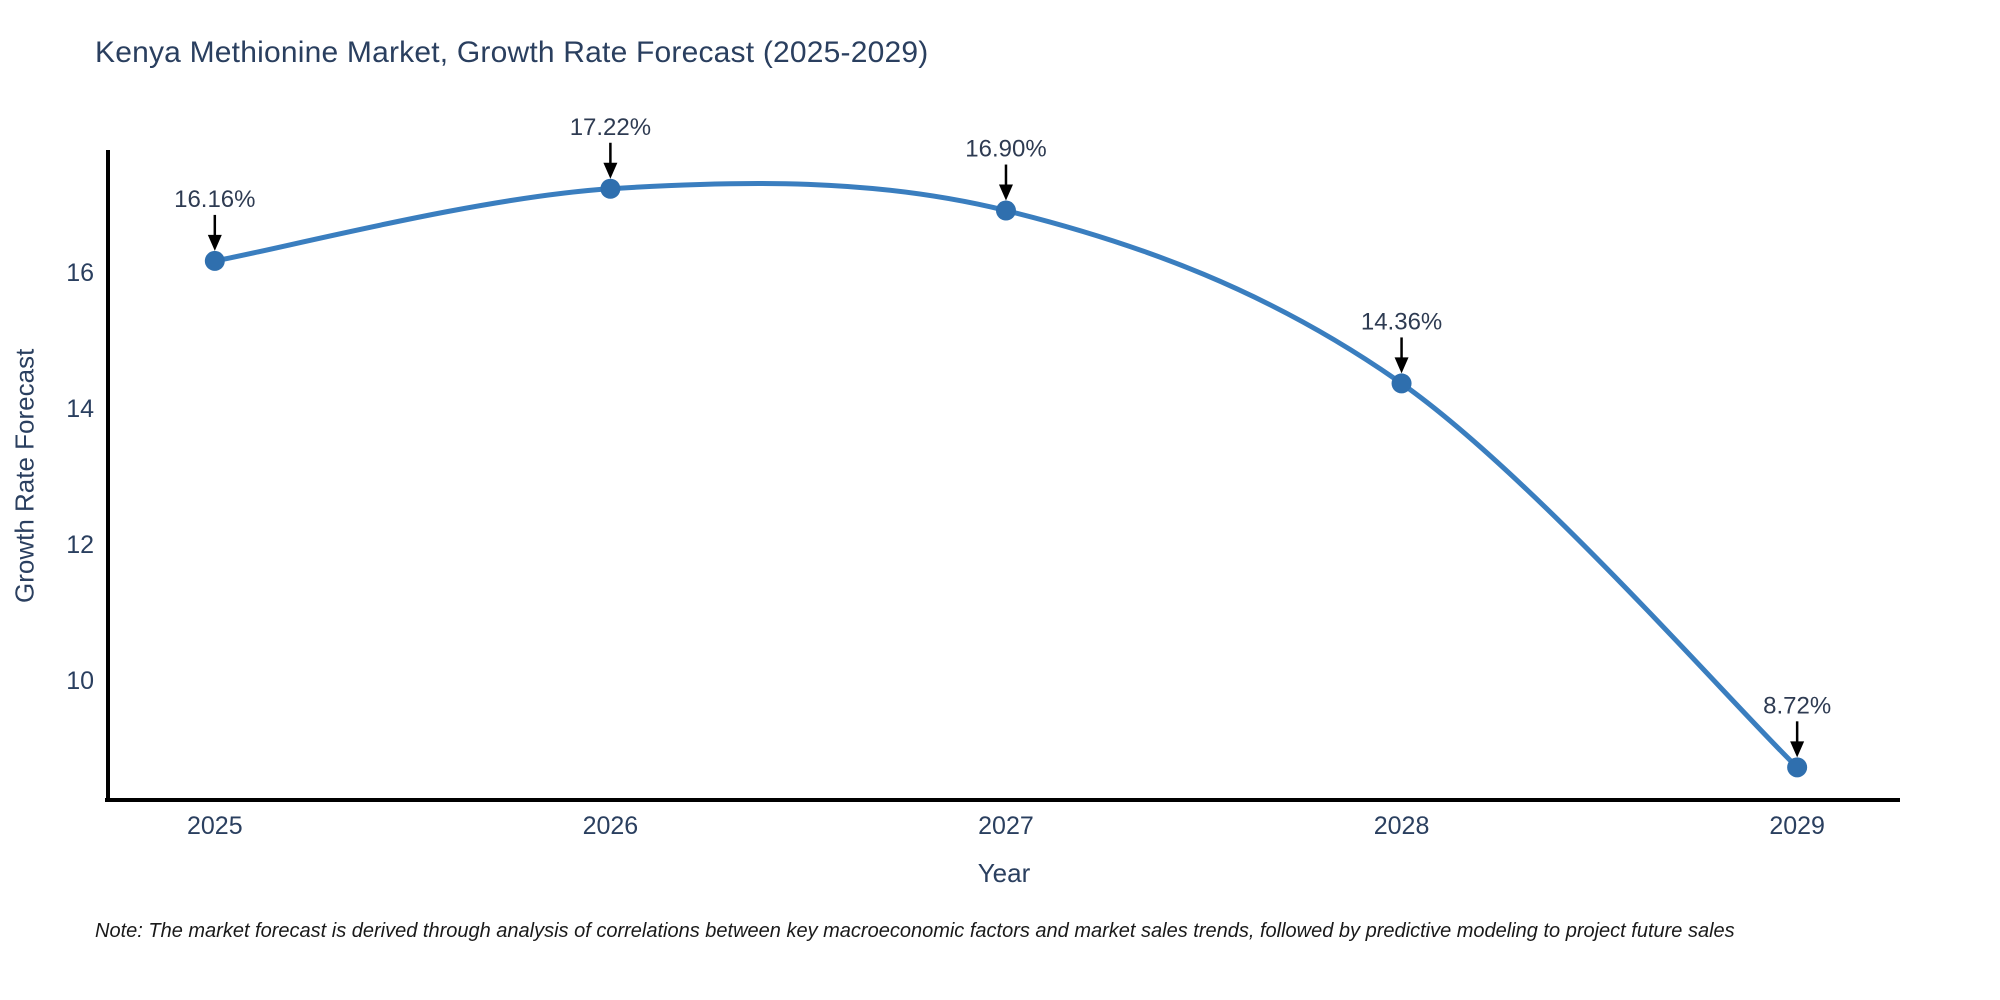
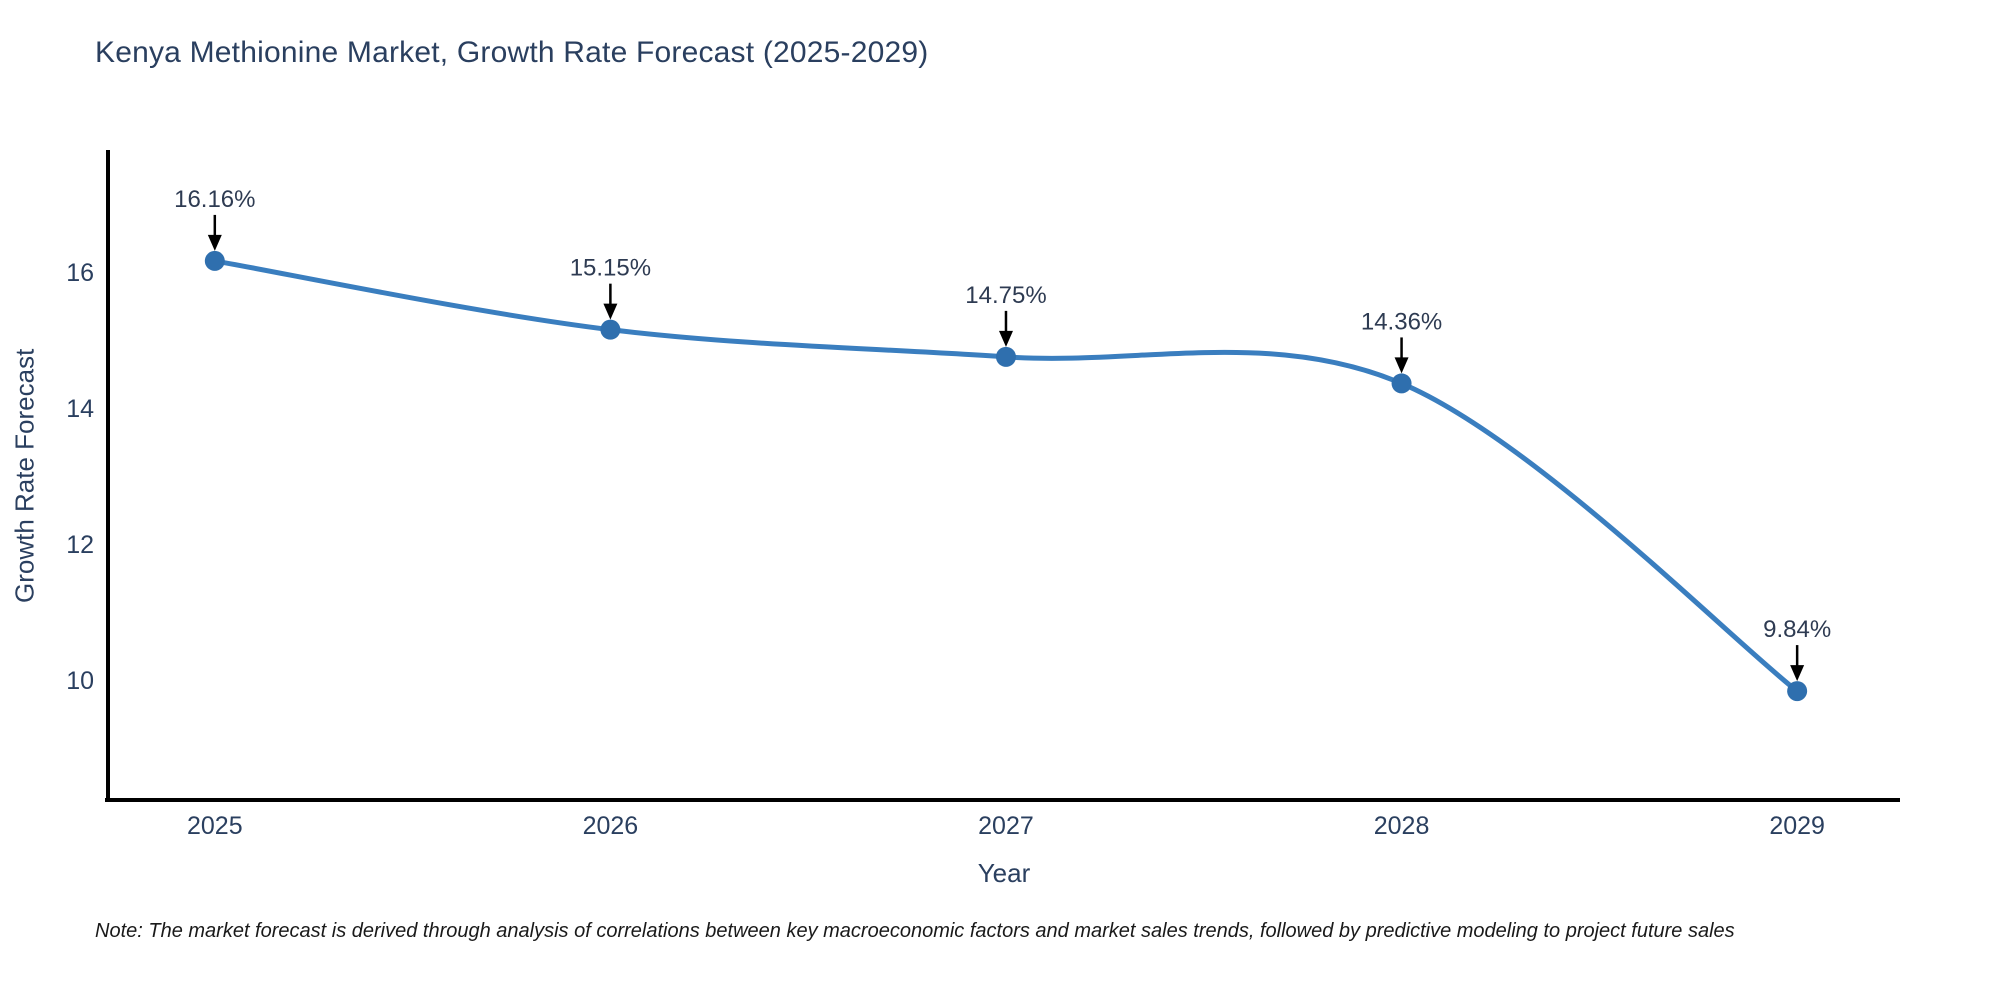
2026: 17.22% -> 15.15%
2027: 16.90% -> 14.75%
2029: 8.72% -> 9.84%
